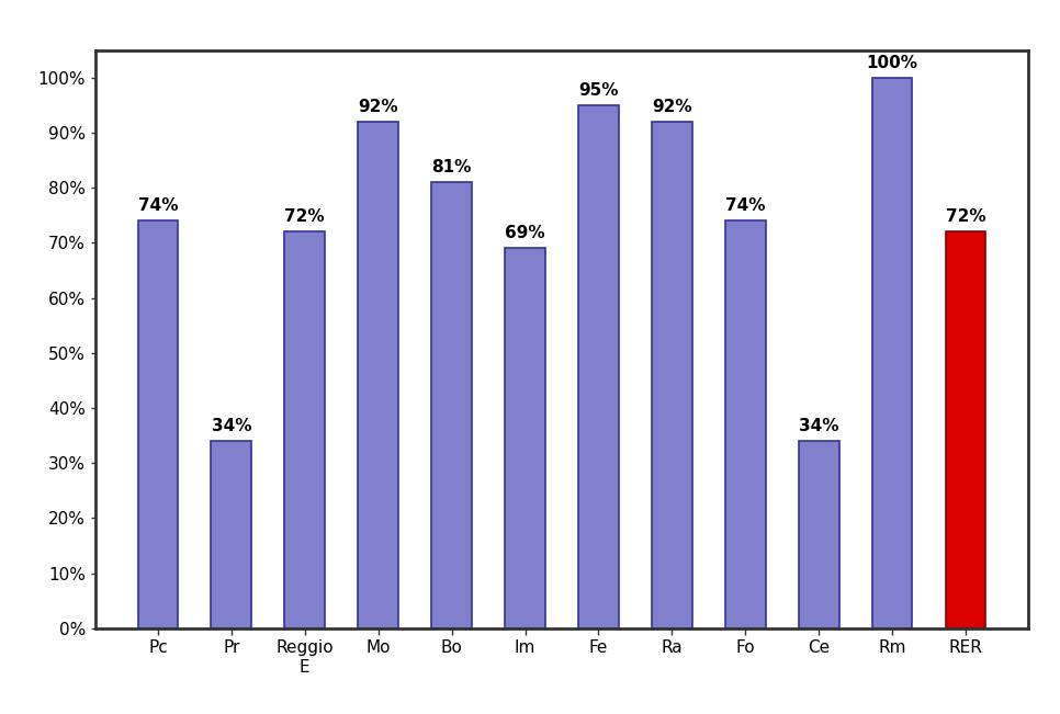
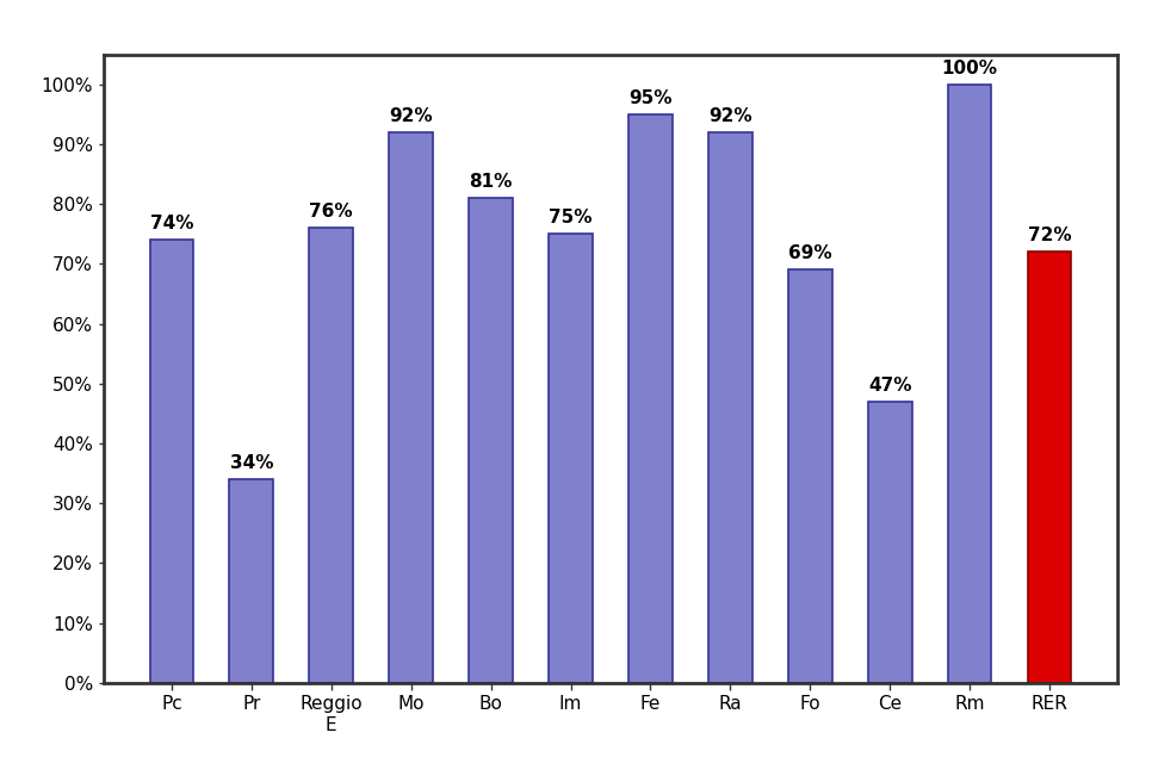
Reggio E: 72% -> 76%
Im: 69% -> 75%
Fo: 74% -> 69%
Ce: 34% -> 47%
